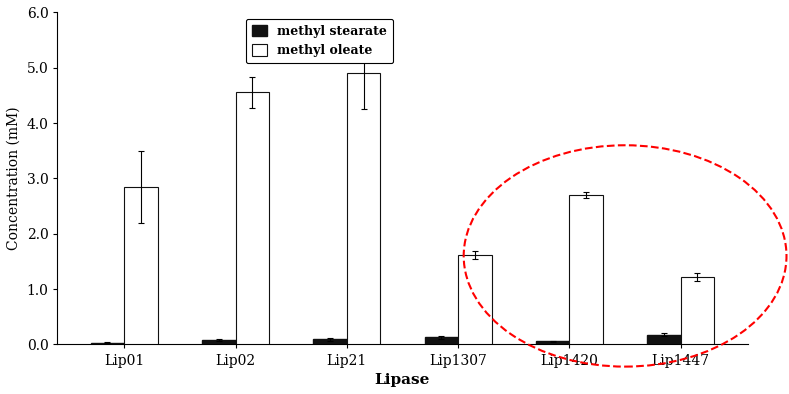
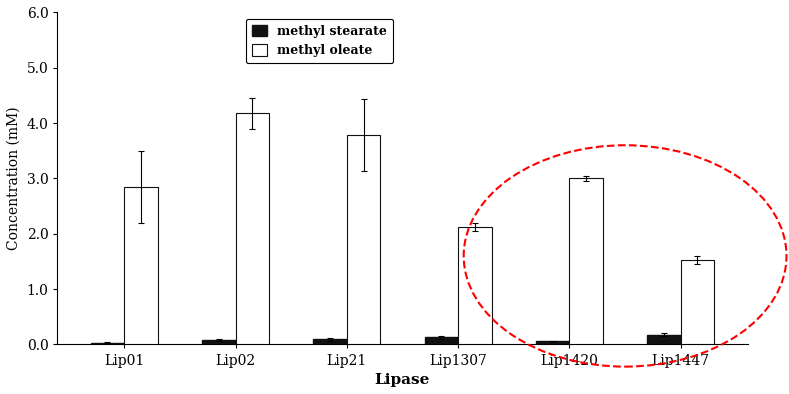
methyl oleate/Lip02: 4.56 -> 4.18
methyl oleate/Lip21: 4.90 -> 3.78
methyl oleate/Lip1307: 1.62 -> 2.12
methyl oleate/Lip1420: 2.70 -> 3.00
methyl oleate/Lip1447: 1.22 -> 1.52
